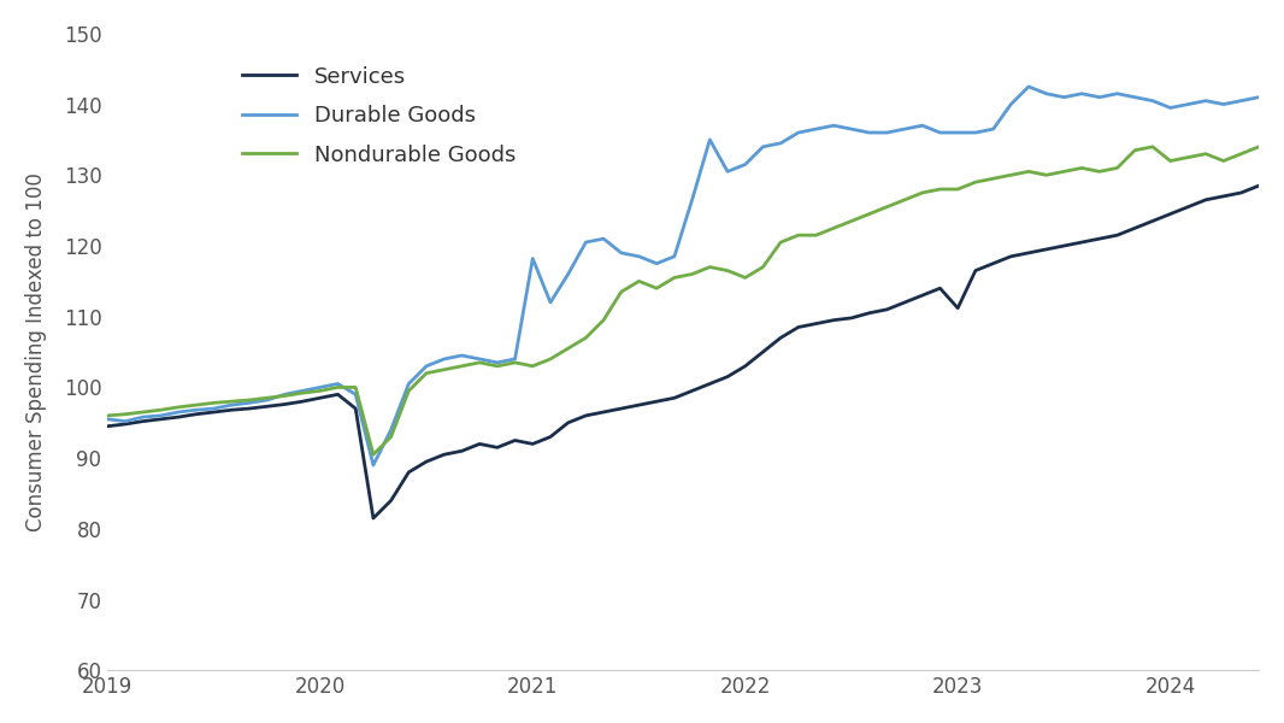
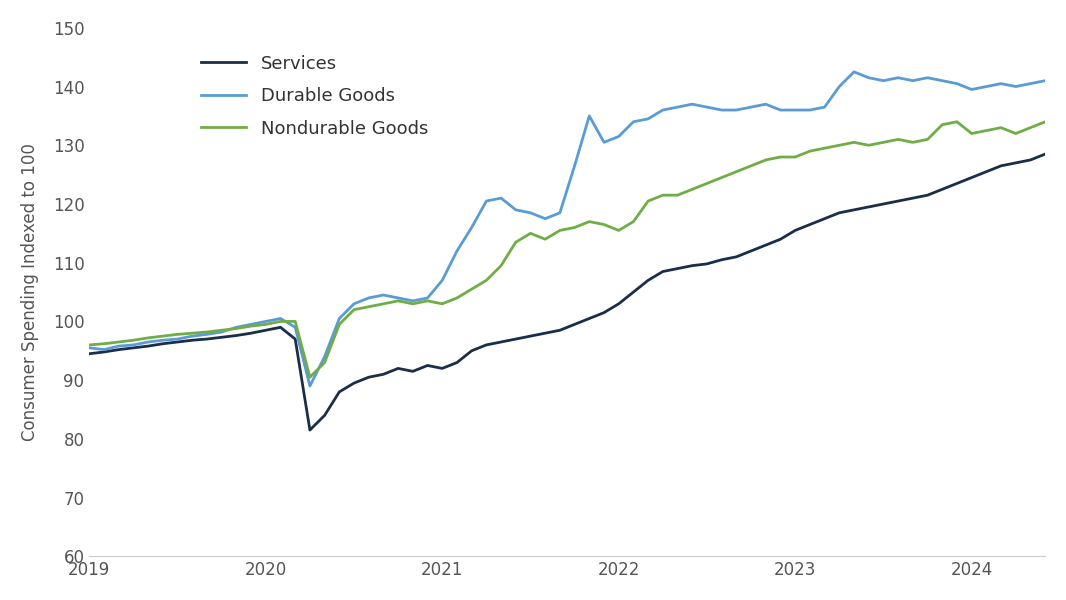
Durable Goods/2021: 118.2 -> 107.0
Services/2023: 111.2 -> 115.5
